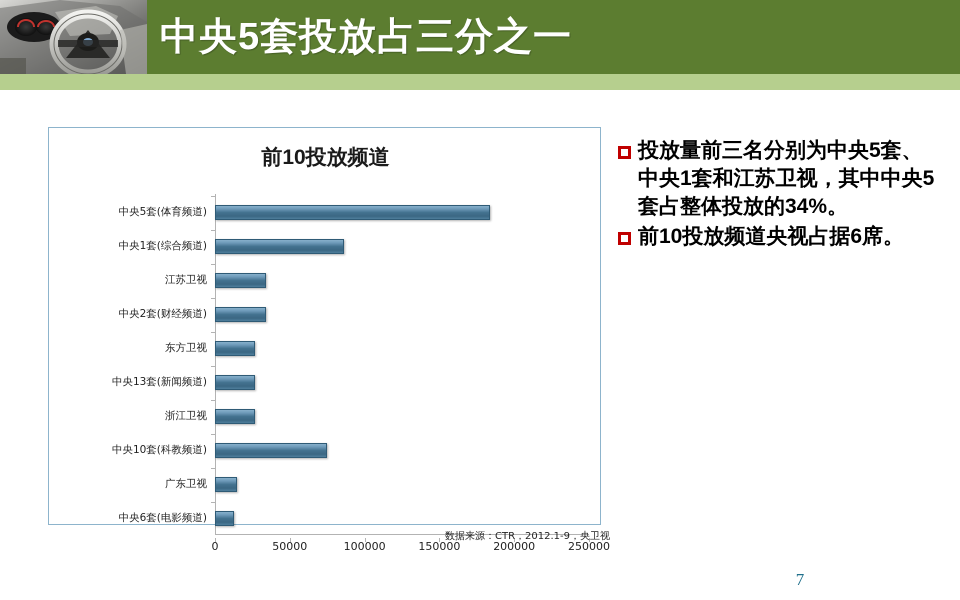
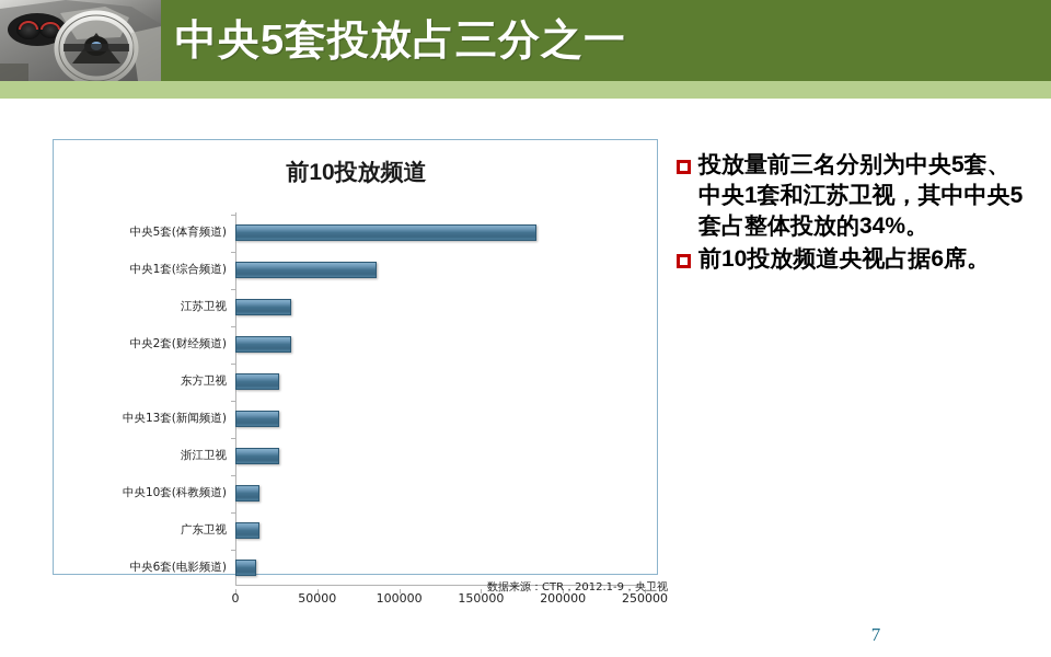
中央10套(科教频道): 75000 -> 15000
